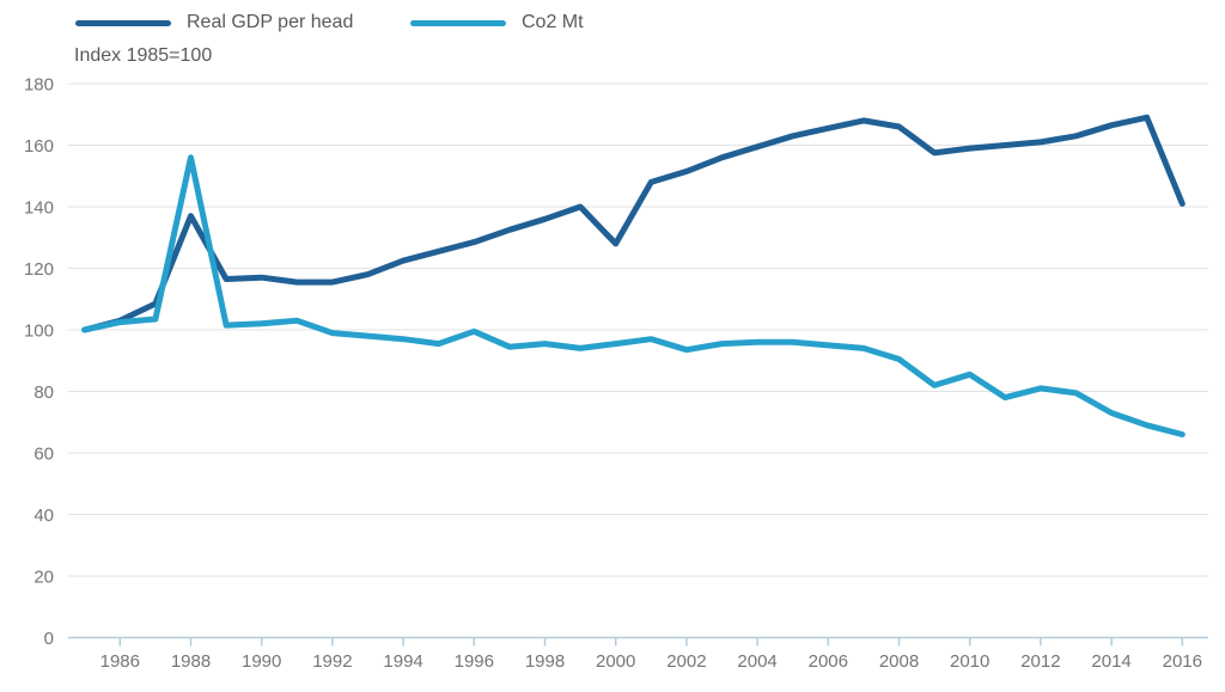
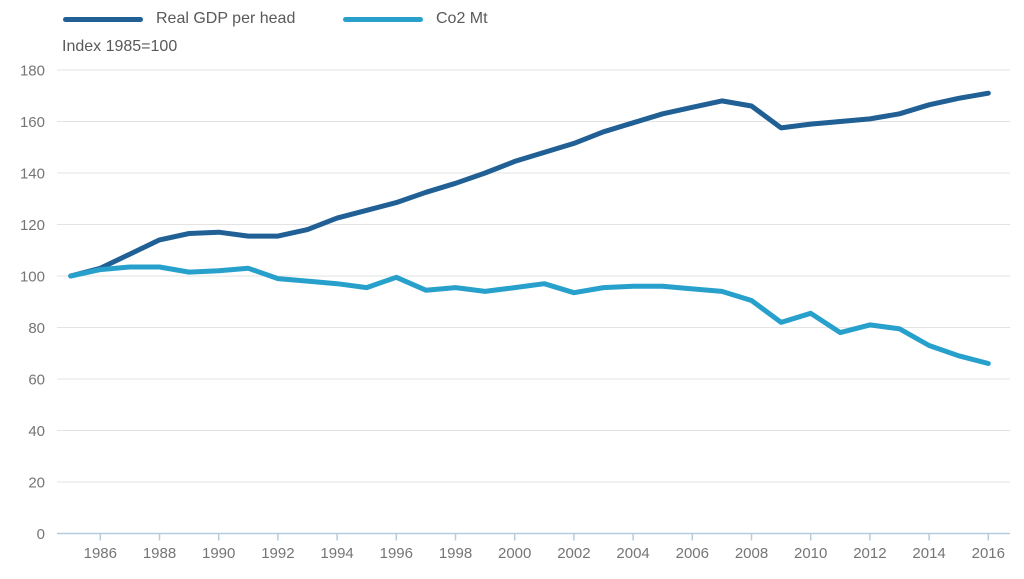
Real GDP per head/1988: 137 -> 114
Co2 Mt/1988: 156 -> 104
Real GDP per head/2000: 128 -> 144
Real GDP per head/2016: 141 -> 171
